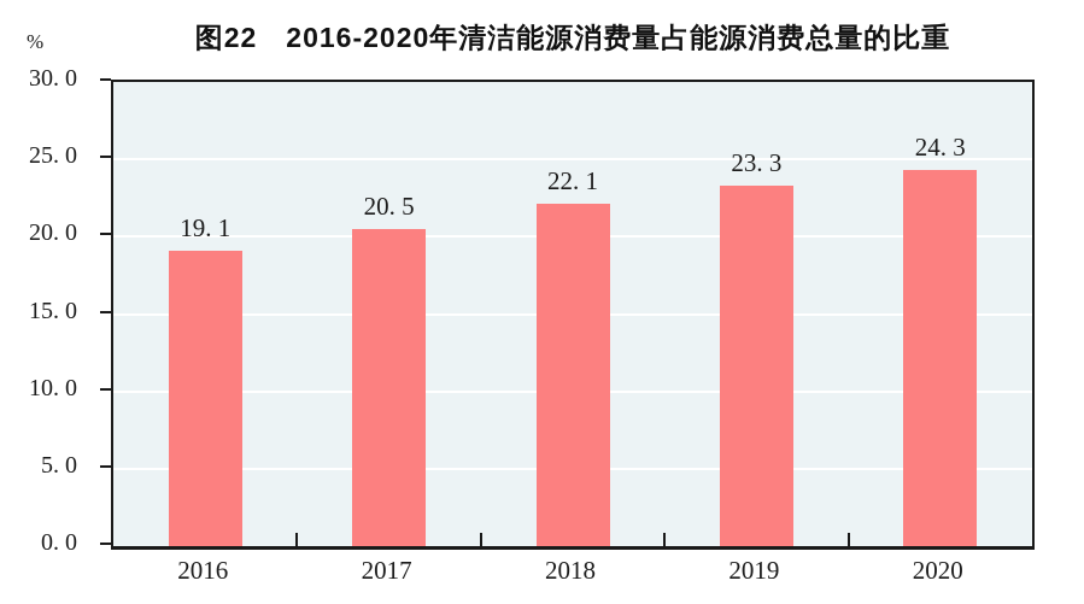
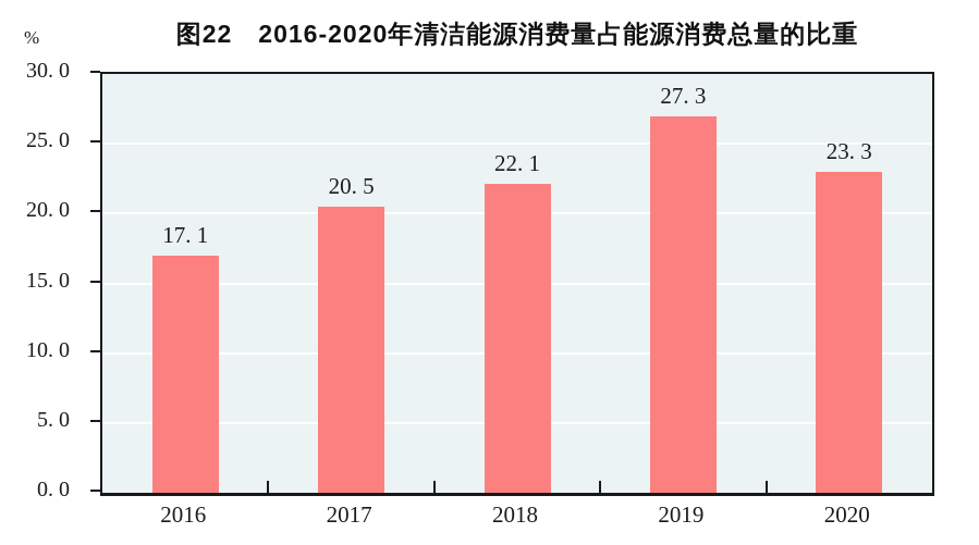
2016: 19 -> 17
2019: 23 -> 27
2020: 24 -> 23
